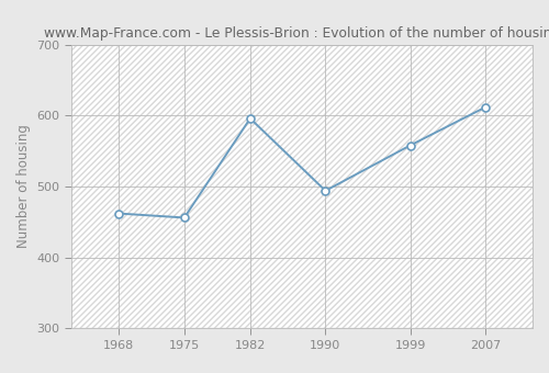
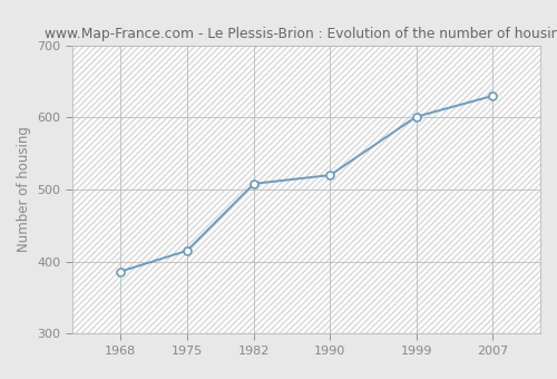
1968: 462 -> 386
1975: 456 -> 415
1982: 596 -> 508
1990: 494 -> 520
1999: 558 -> 601
2007: 612 -> 630
